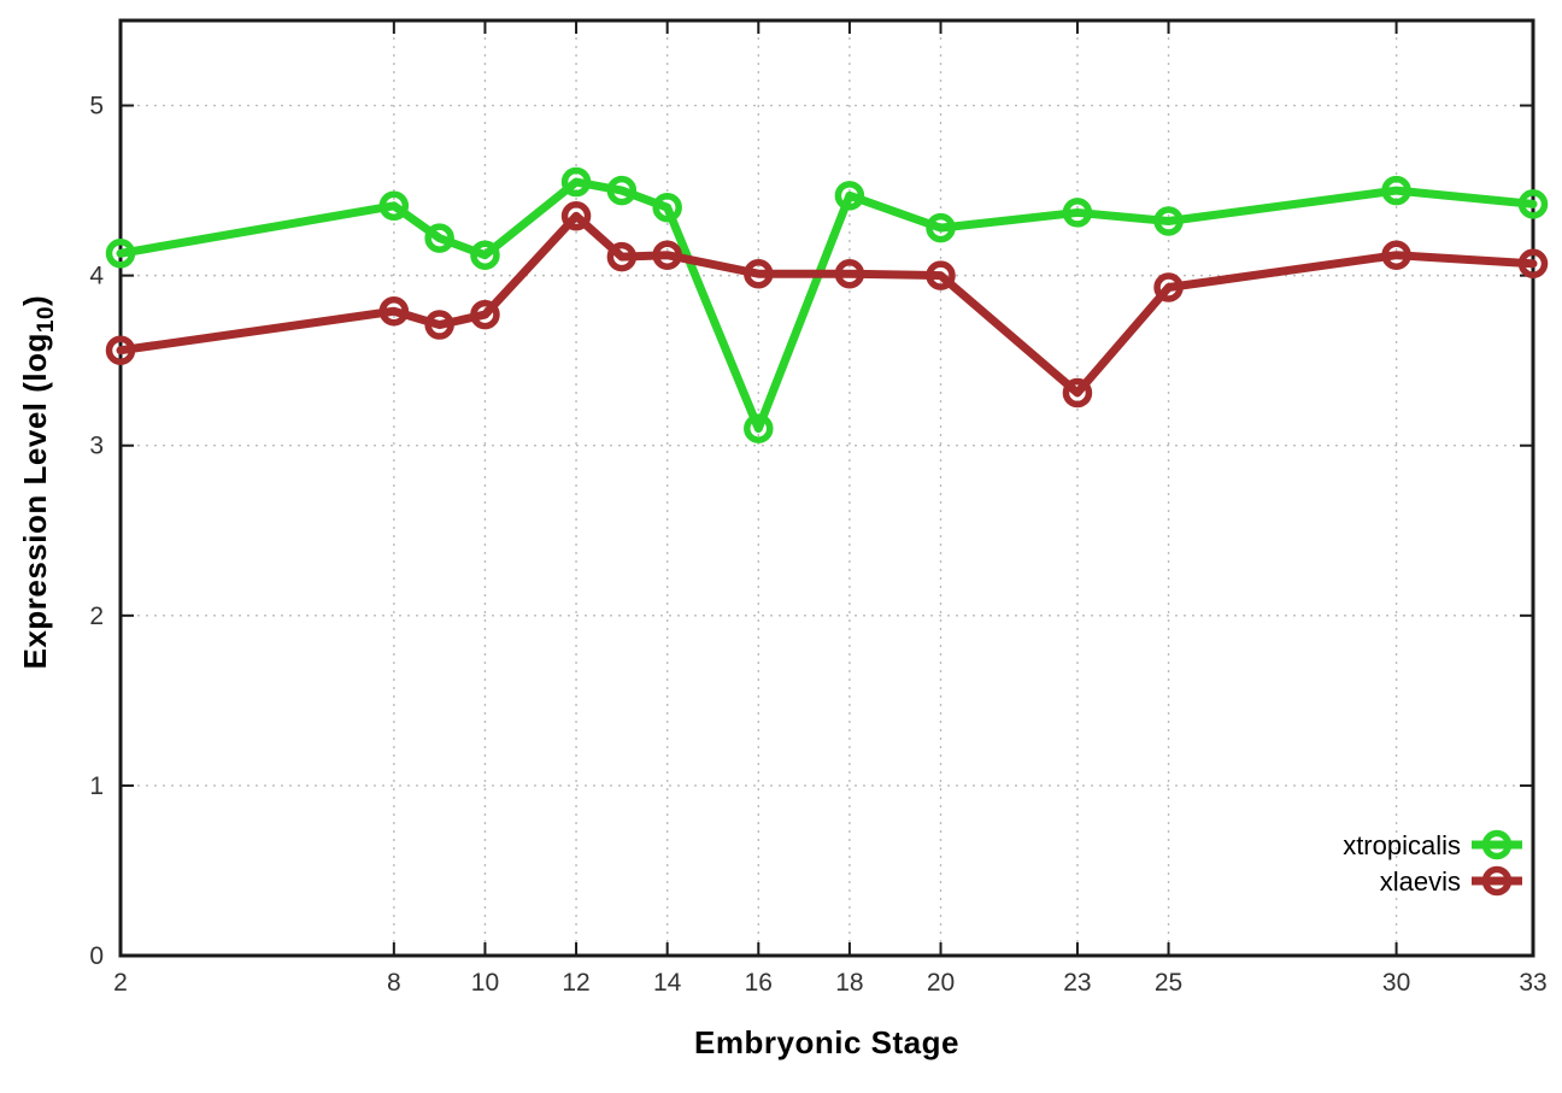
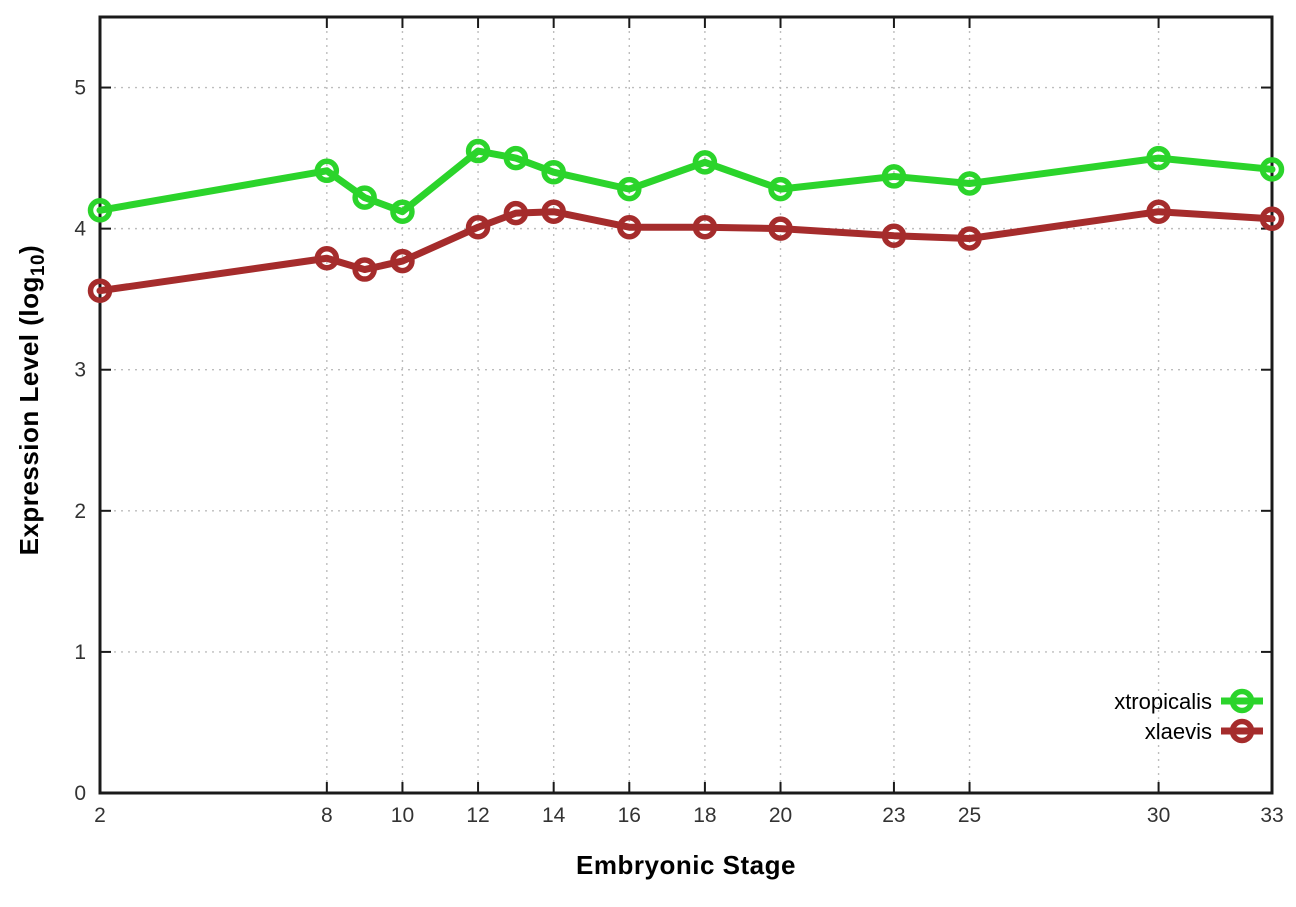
xlaevis/12: 4.35 -> 4.01
xtropicalis/16: 3.10 -> 4.28
xlaevis/23: 3.31 -> 3.95
